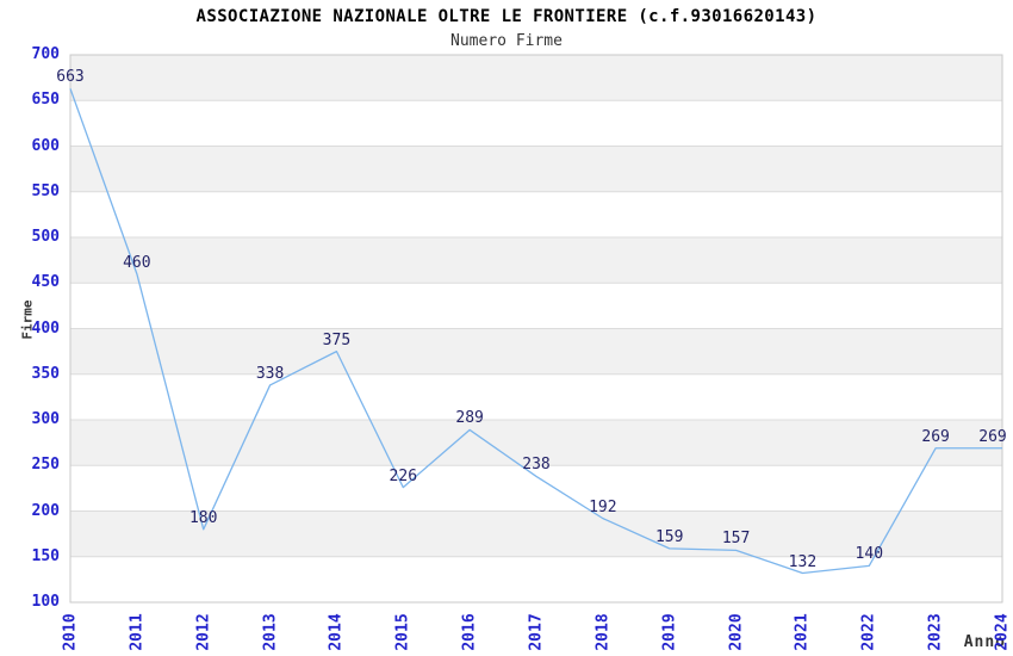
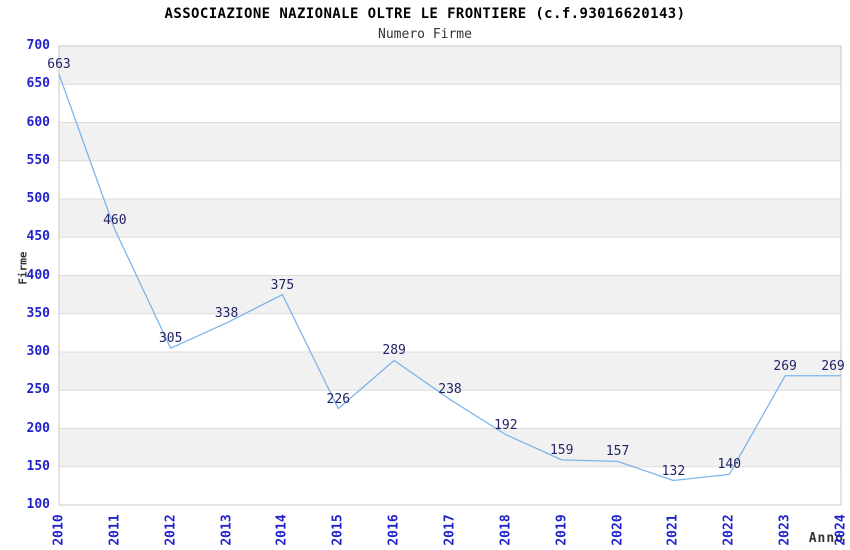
2012: 180 -> 305
